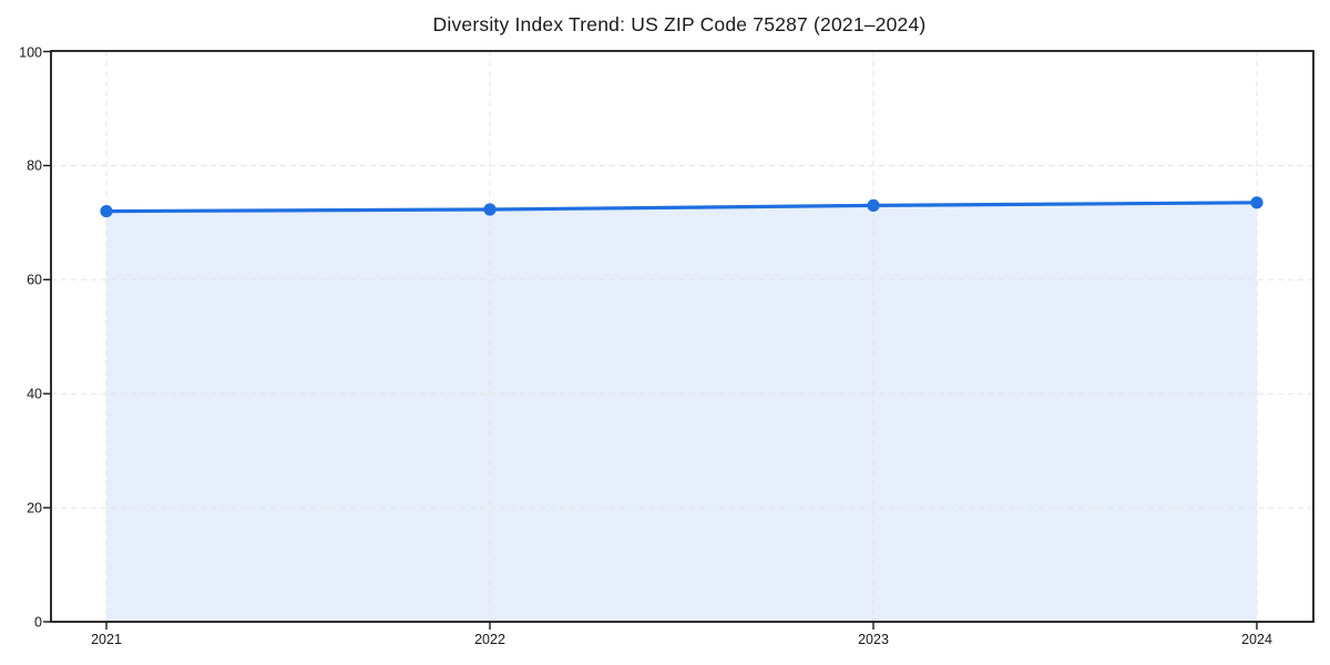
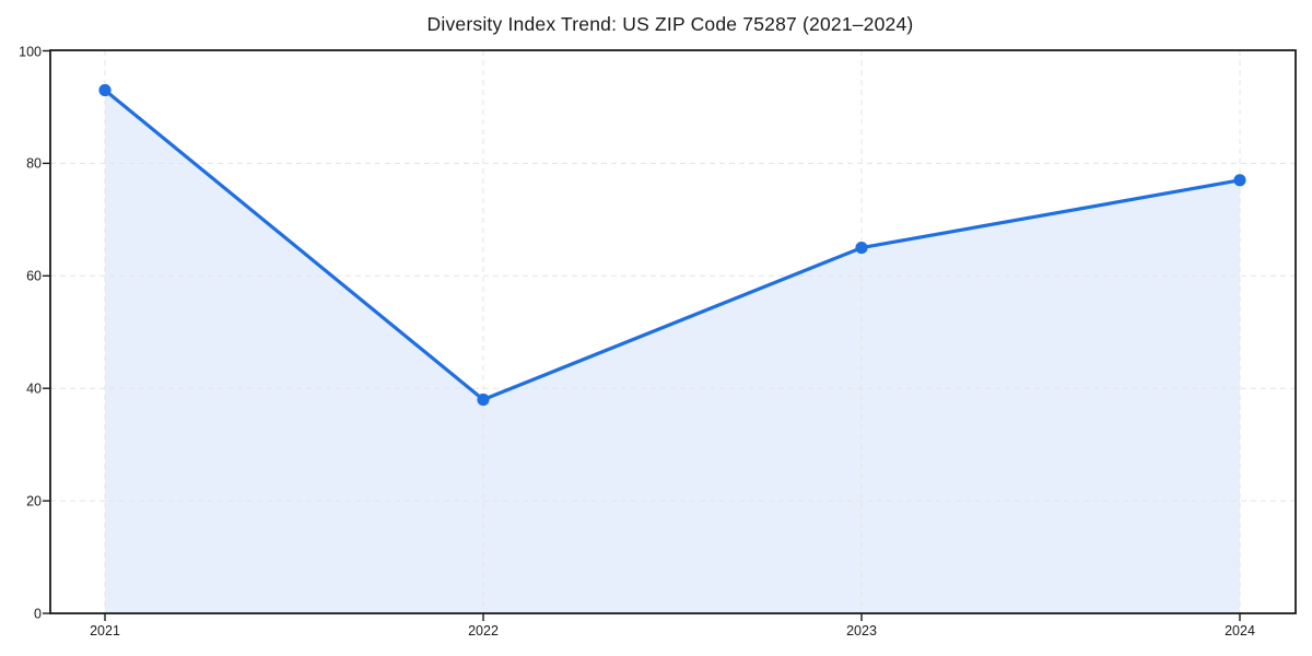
2021: 72 -> 93
2022: 72 -> 38
2023: 73 -> 65
2024: 74 -> 77
